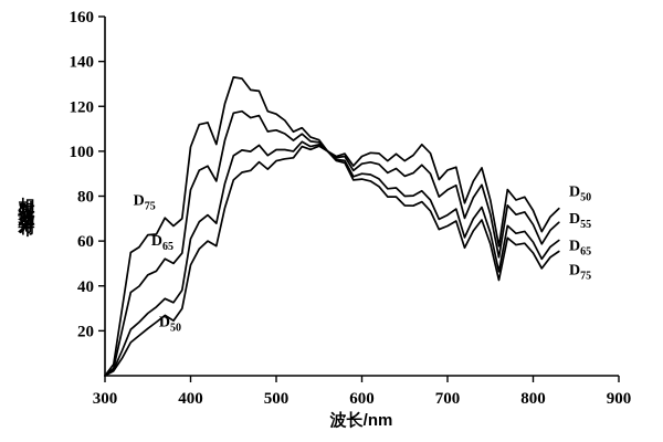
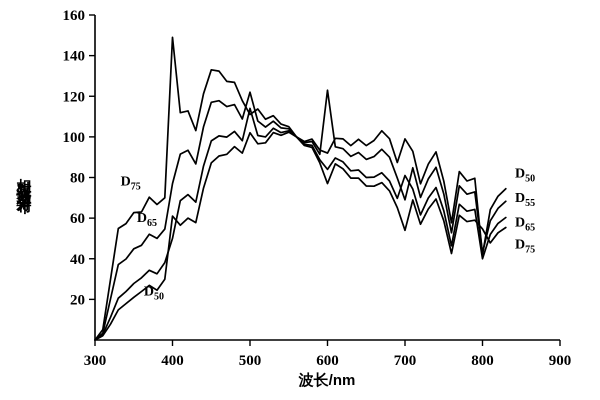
D75/400: 102 -> 149
D65/400: 83 -> 77
D55/400: 61 -> 50
D50/400: 49 -> 61
D75/500: 117 -> 111
D65/500: 109 -> 122
D55/500: 101 -> 114
D50/500: 96 -> 102
D75/600: 88 -> 77
D65/600: 90 -> 84
D55/600: 94 -> 123
D50/600: 98 -> 92
D75/700: 67 -> 54
D65/700: 72 -> 81
D55/700: 83 -> 69
D50/700: 92 -> 99
D65/800: 60 -> 40
D55/800: 67 -> 43
D50/800: 74 -> 42
